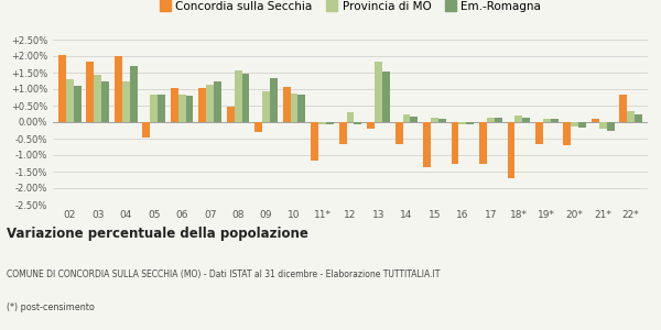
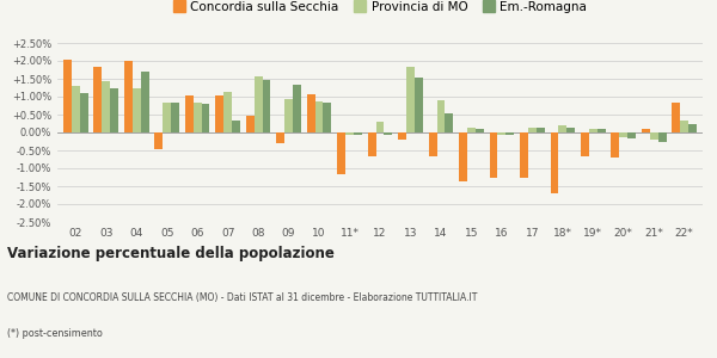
Em.-Romagna/07: 1.25% -> 0.35%
Provincia di MO/14: 0.22% -> 0.90%
Em.-Romagna/14: 0.18% -> 0.55%
